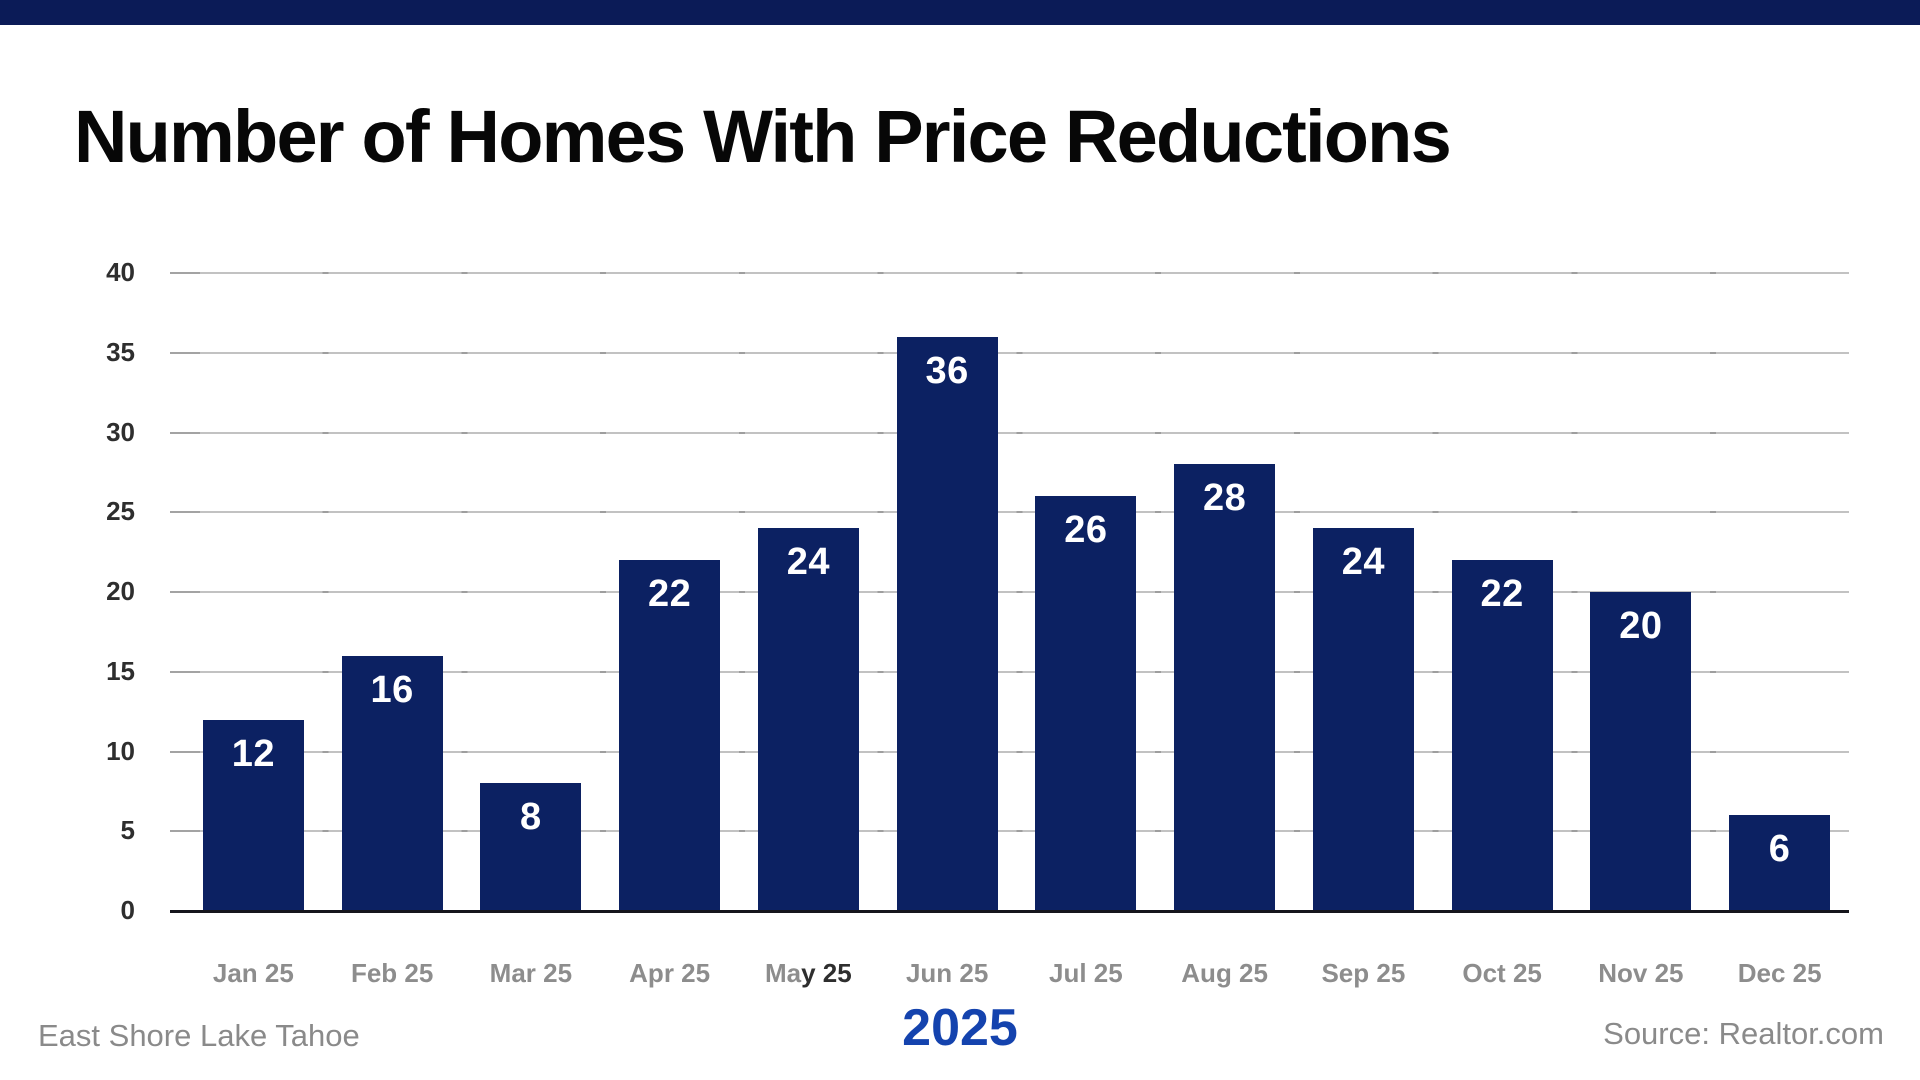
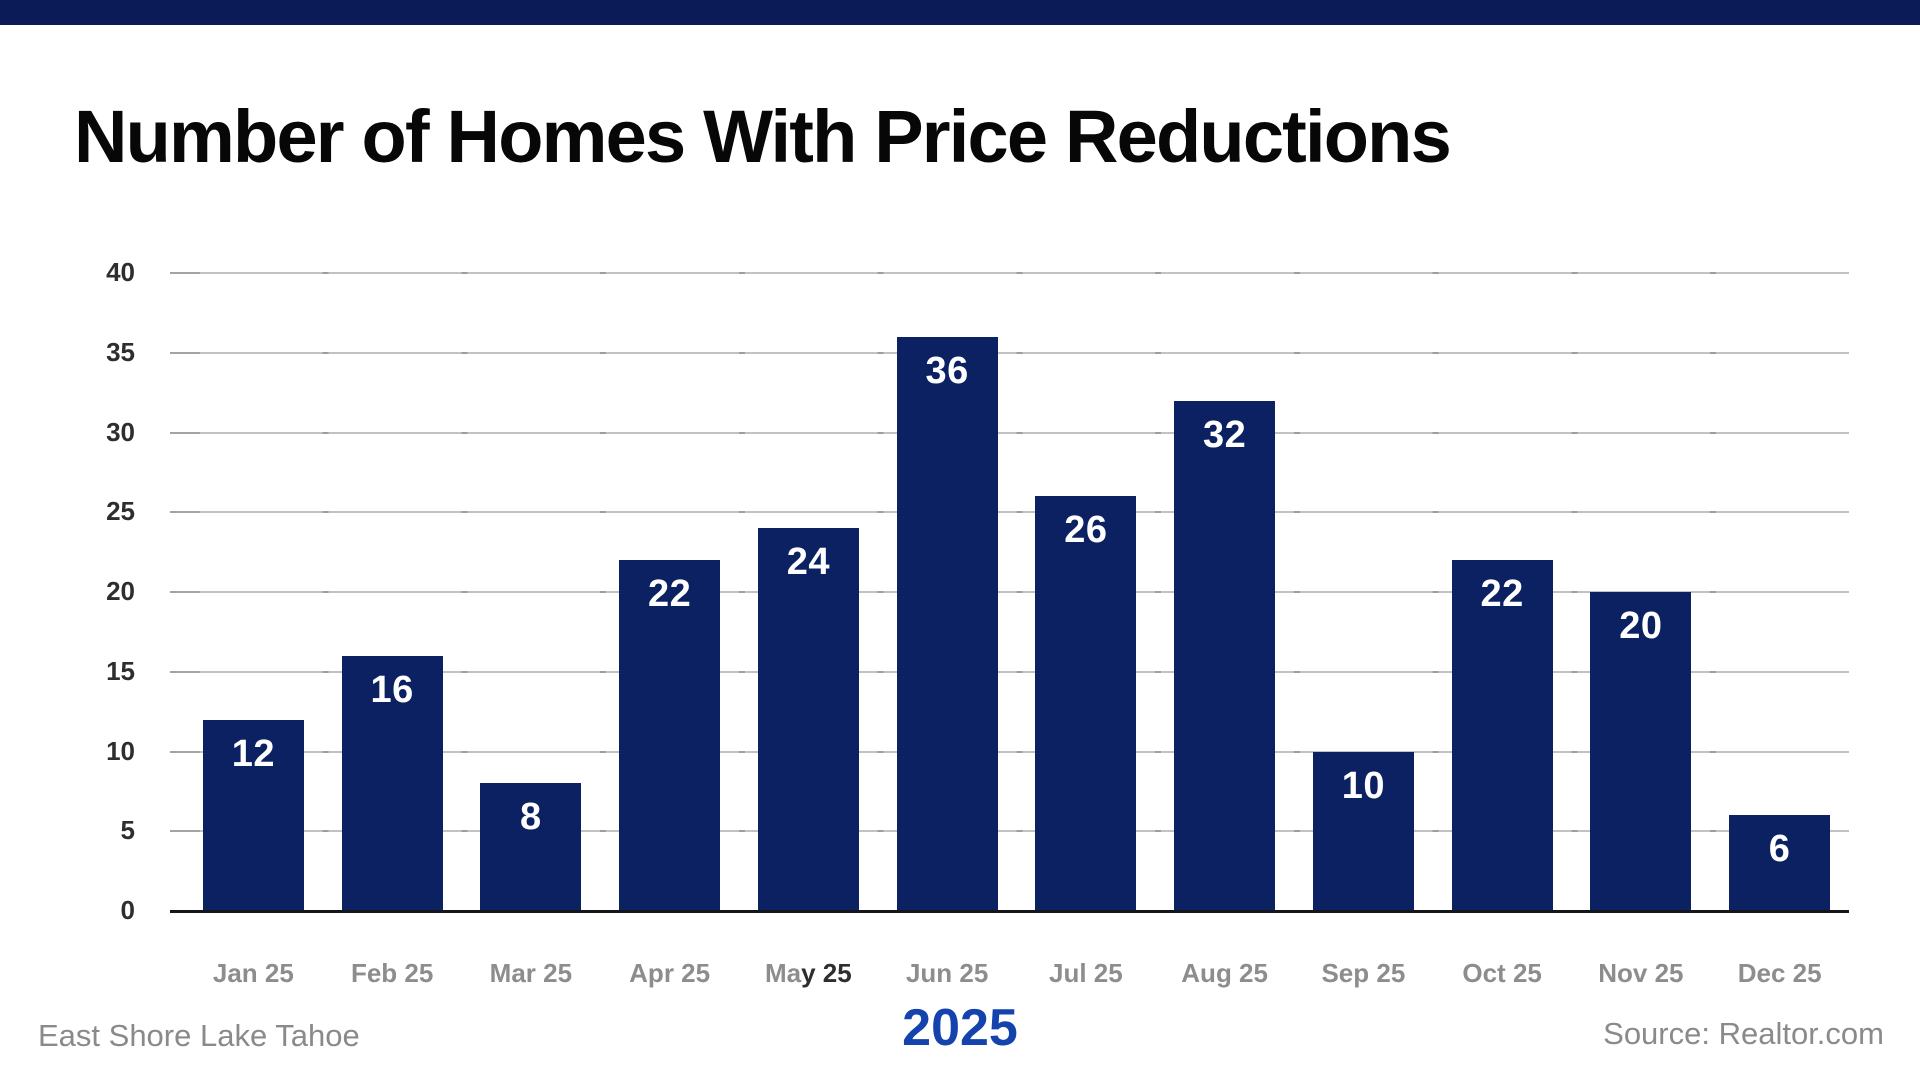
Aug 25: 28 -> 32
Sep 25: 24 -> 10
